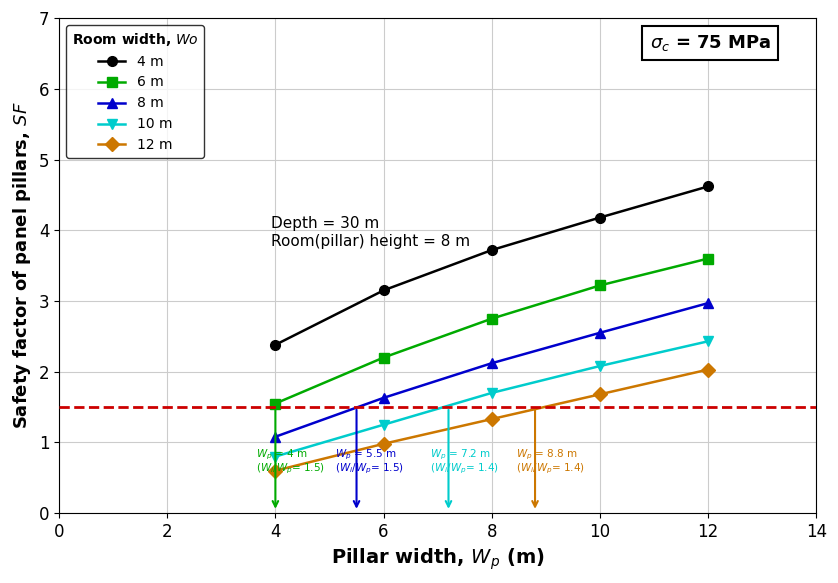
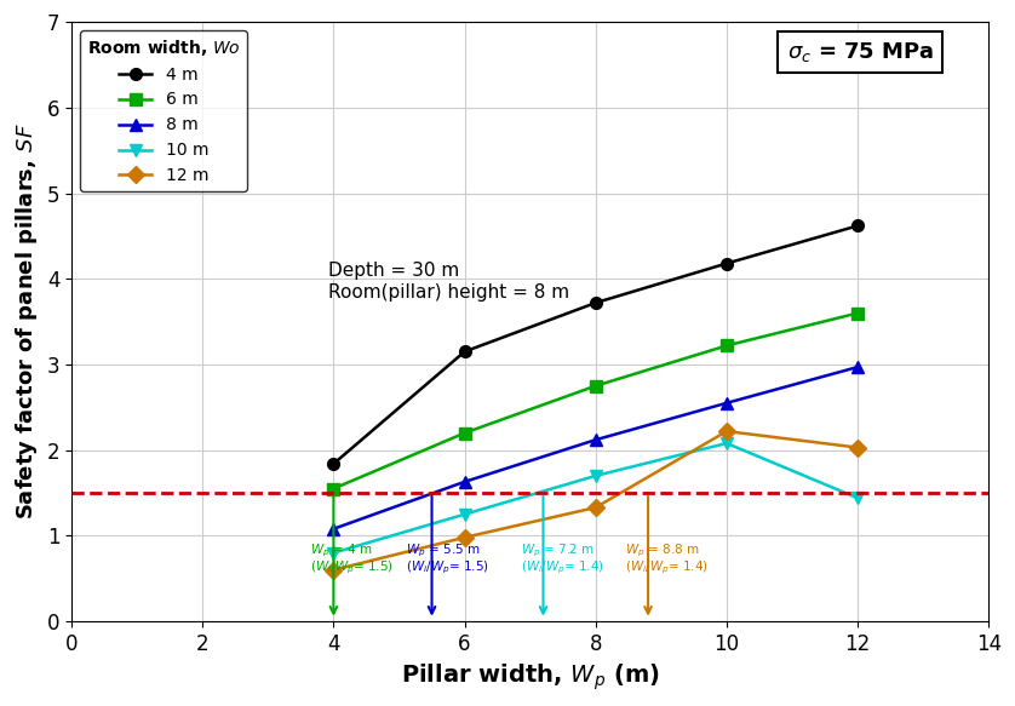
4 m/4: 2.38 -> 1.84
12 m/10: 1.68 -> 2.22
10 m/12: 2.43 -> 1.44
